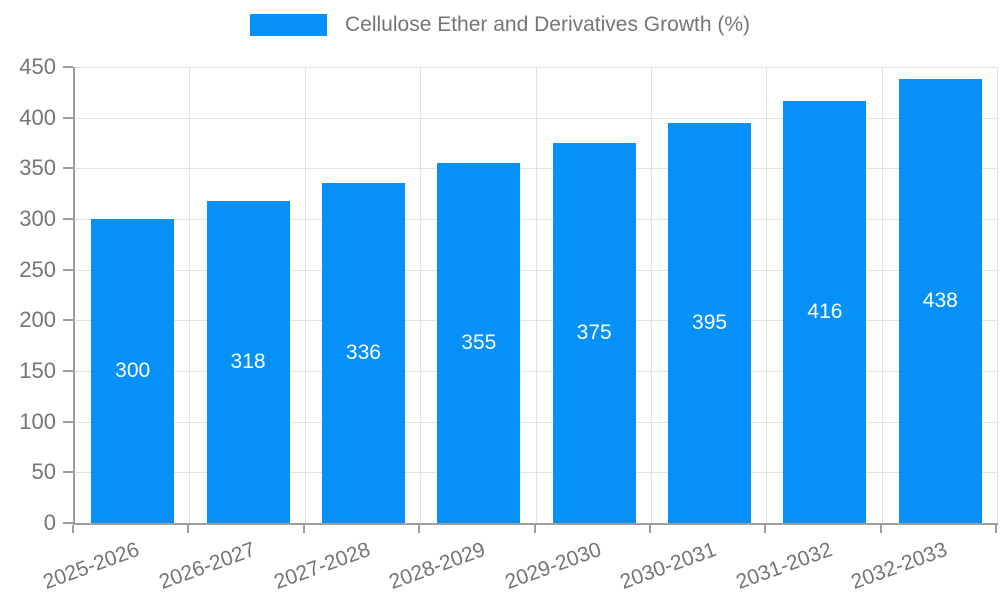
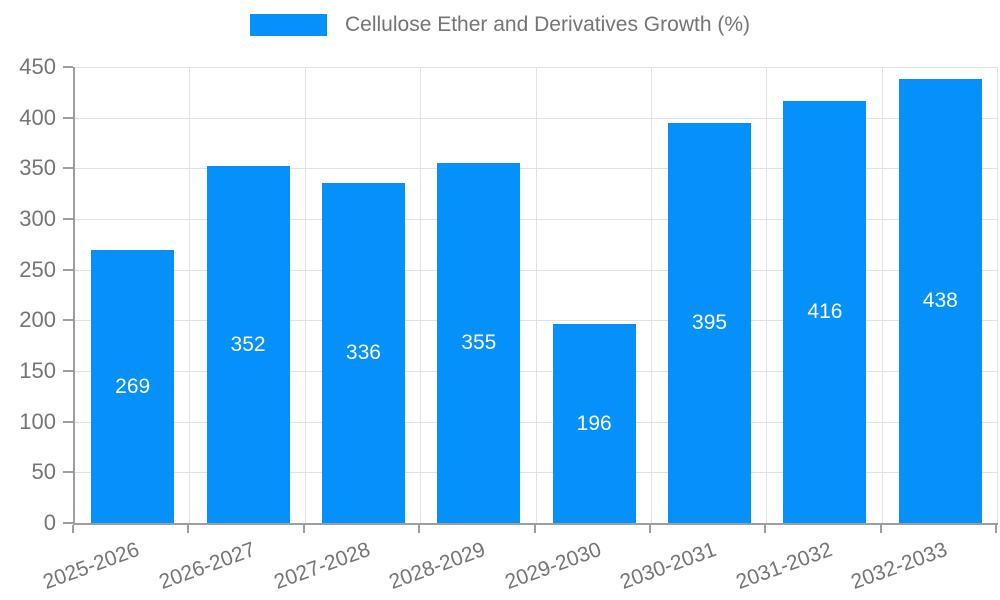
2025-2026: 300 -> 269
2026-2027: 318 -> 352
2029-2030: 375 -> 196
